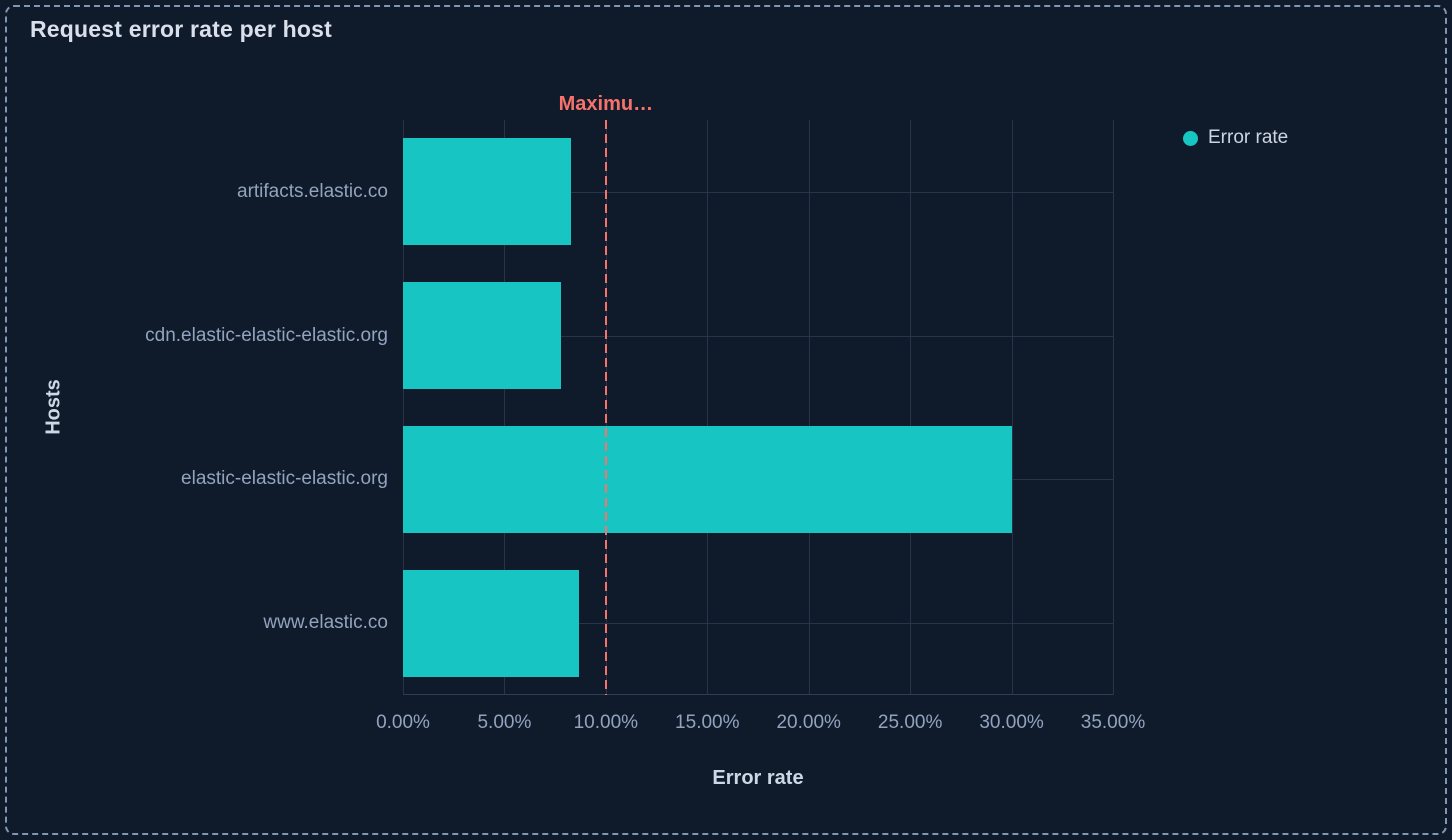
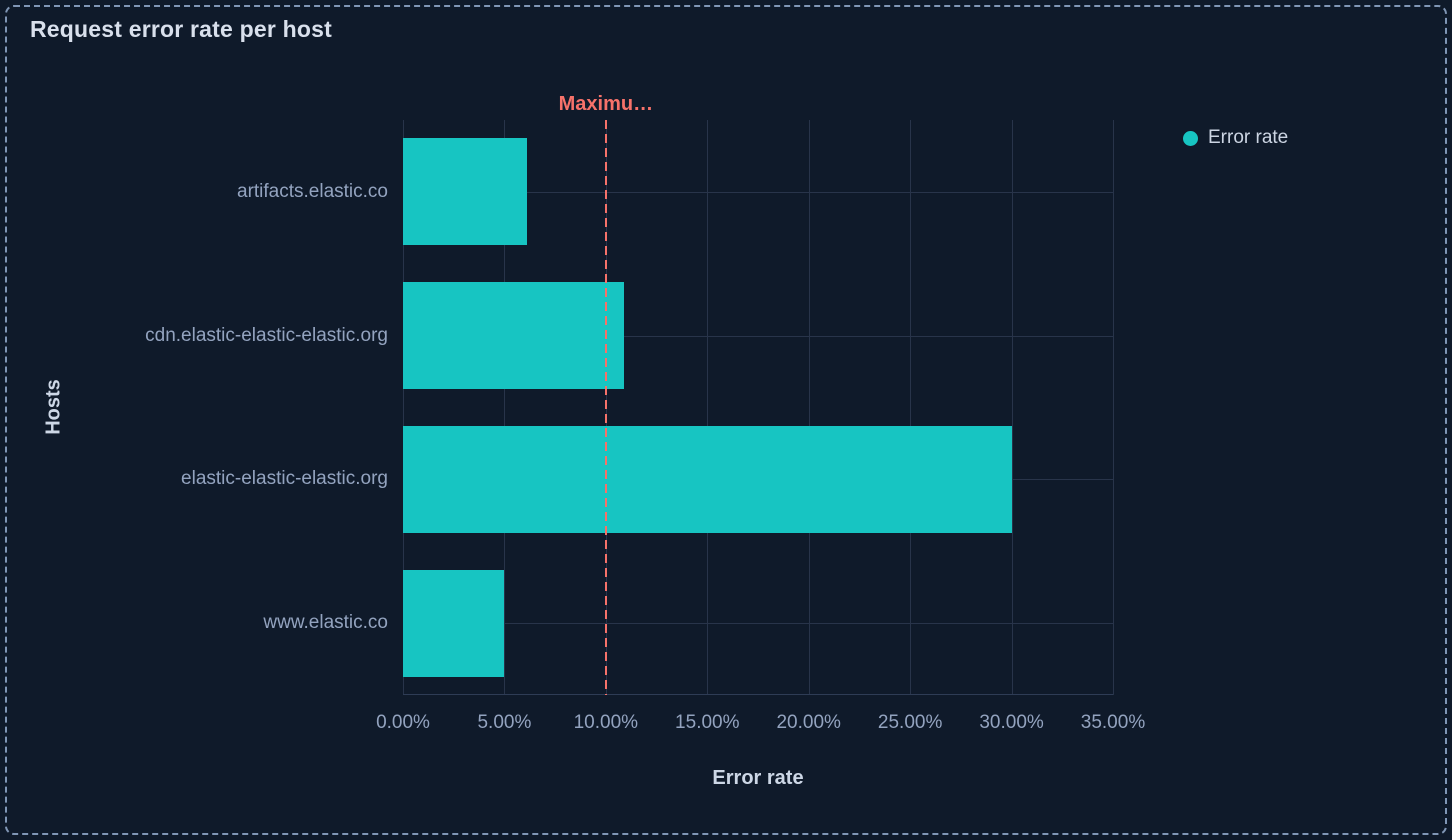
artifacts.elastic.co: 8.3% -> 6.1%
cdn.elastic-elastic-elastic.org: 7.8% -> 10.9%
www.elastic.co: 8.7% -> 5.0%
